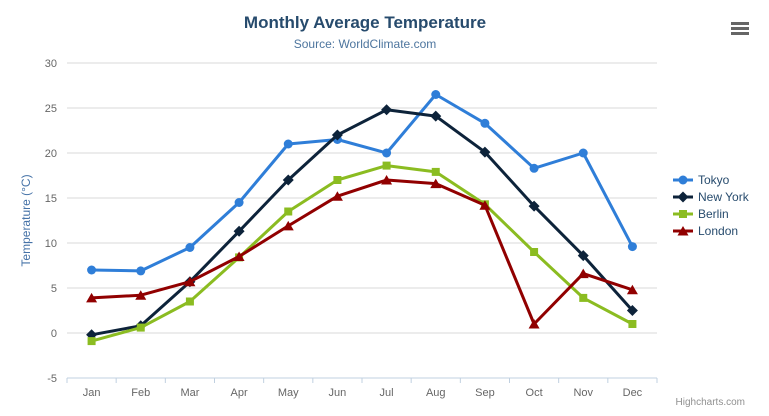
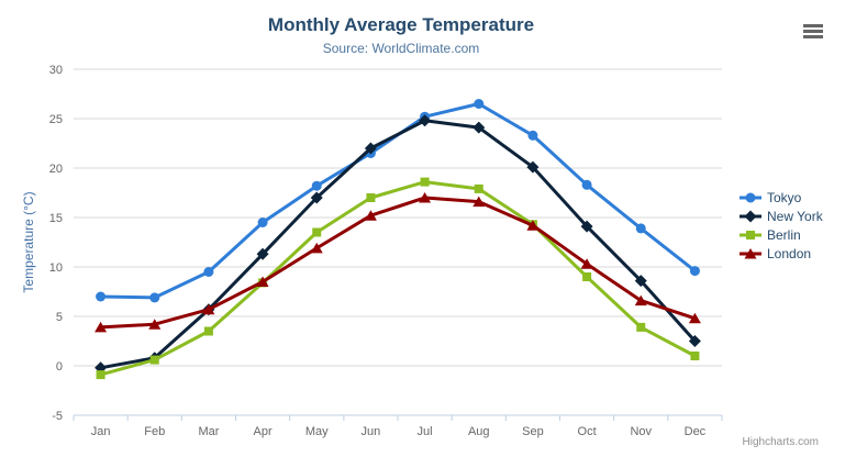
Tokyo/May: 21 -> 18
Tokyo/Jul: 20 -> 25
London/Oct: 1 -> 10
Tokyo/Nov: 20 -> 14
